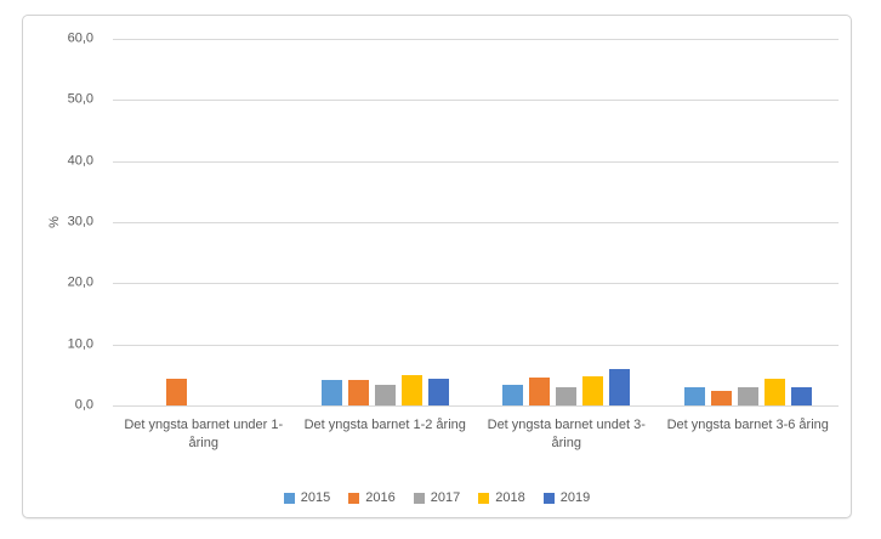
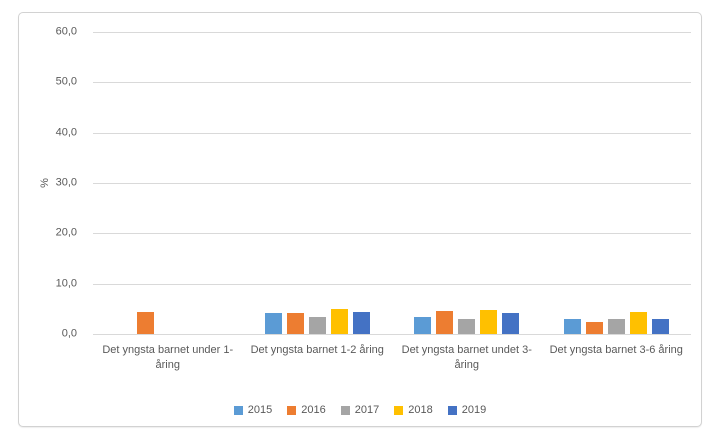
2019/Det yngsta barnet undet 3-åring: 6 -> 4
